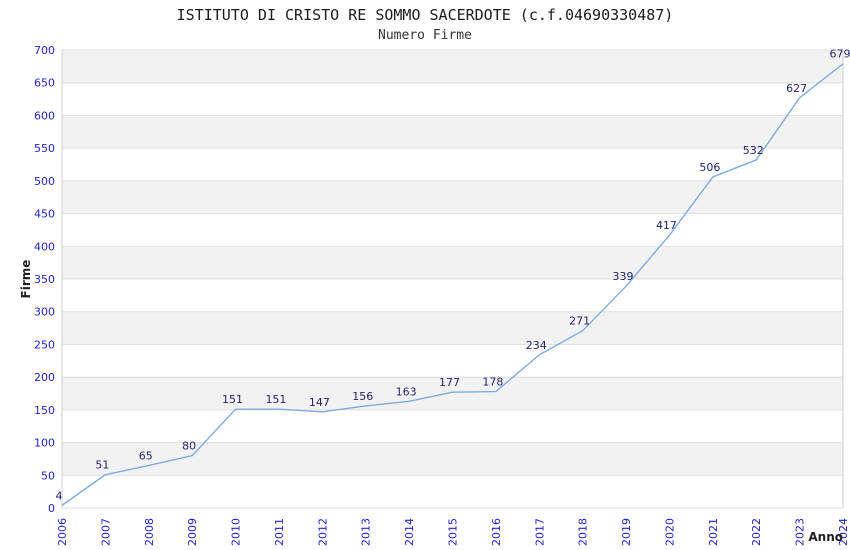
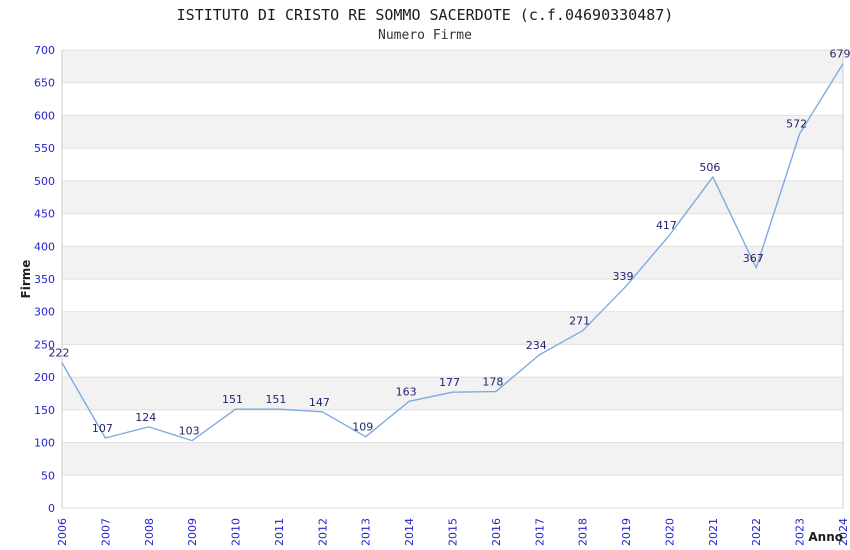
2006: 4 -> 222
2007: 51 -> 107
2008: 65 -> 124
2009: 80 -> 103
2013: 156 -> 109
2022: 532 -> 367
2023: 627 -> 572
